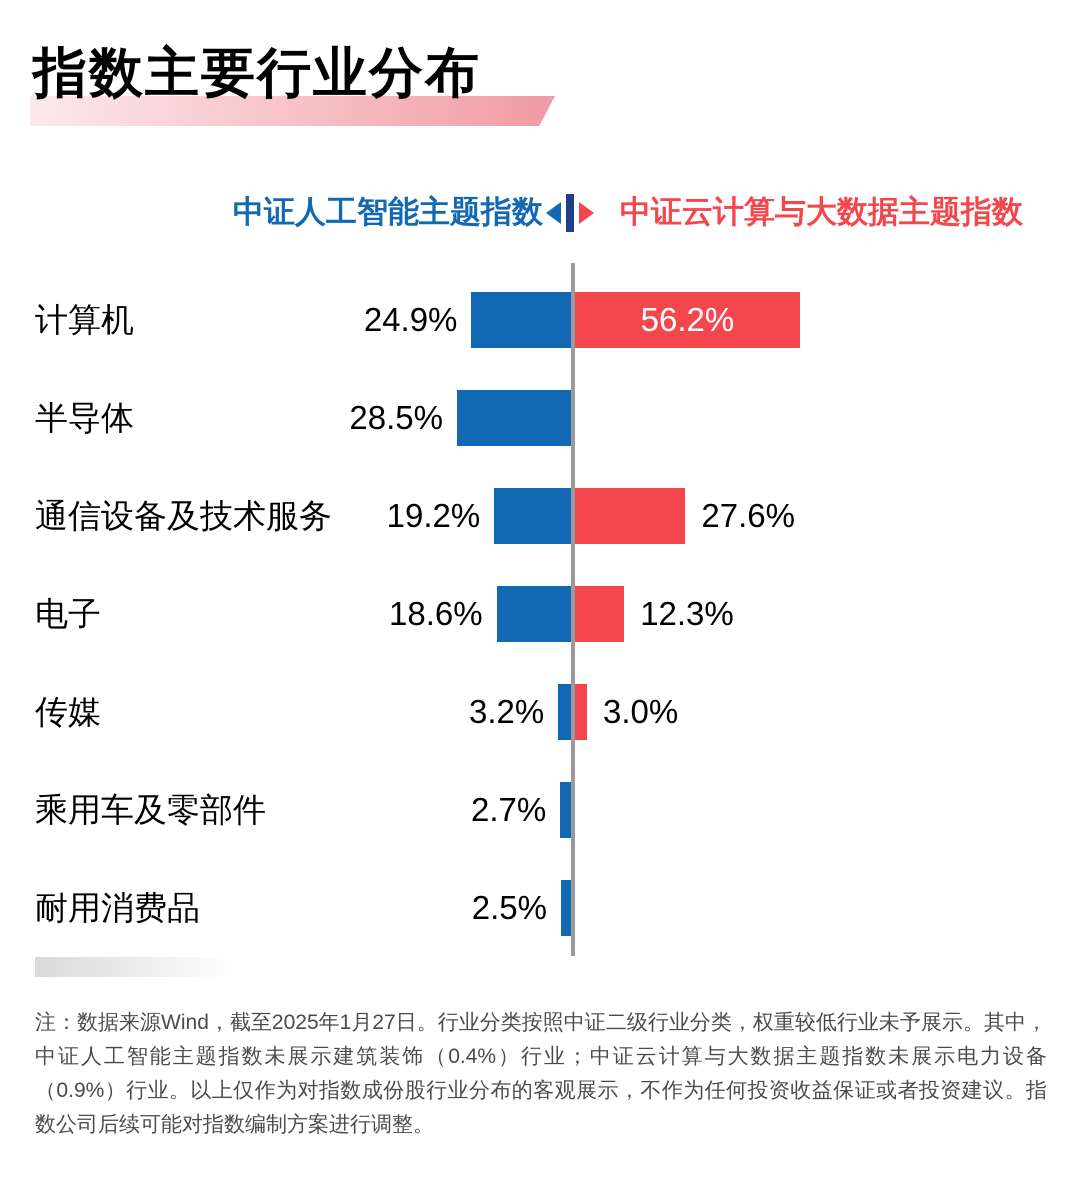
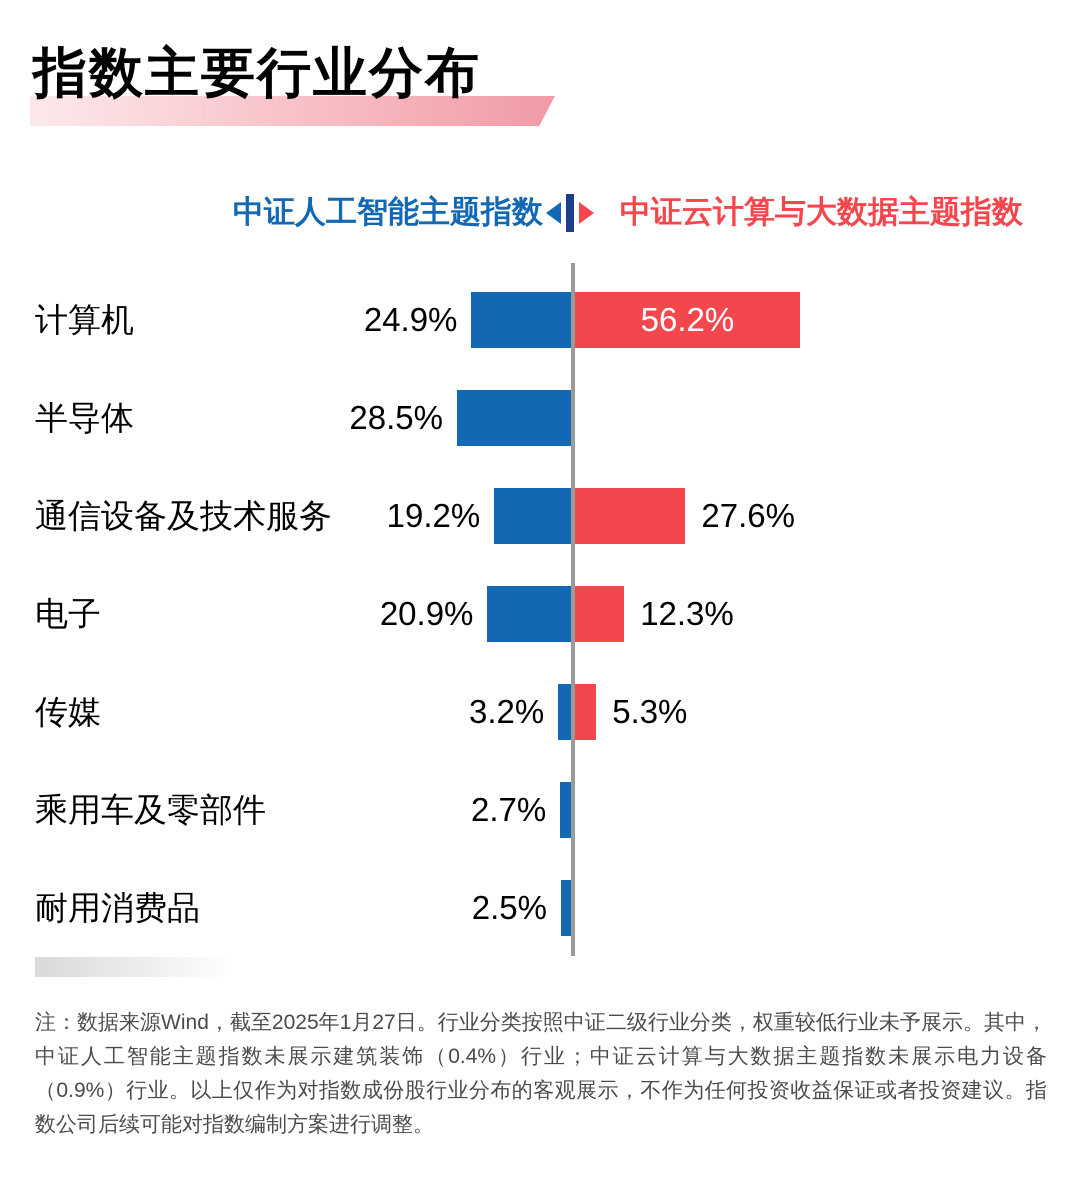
中证人工智能主题指数/电子: 18.6% -> 20.9%
中证云计算与大数据主题指数/传媒: 3.0% -> 5.3%
